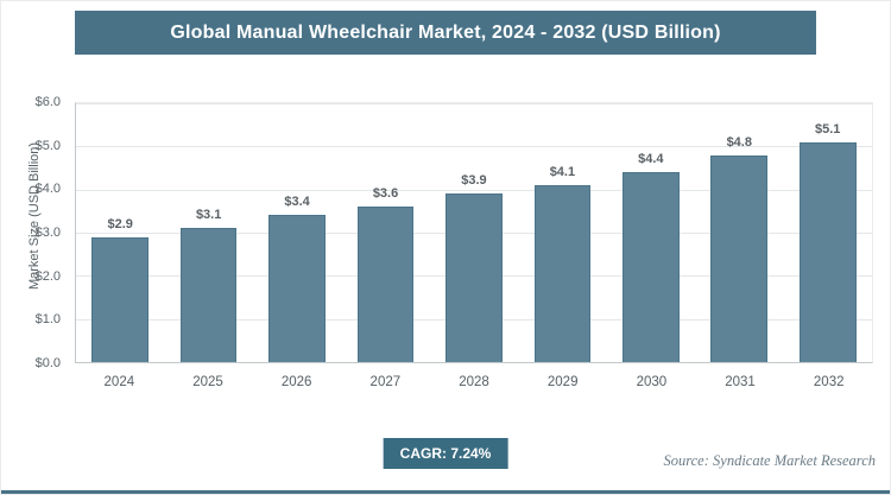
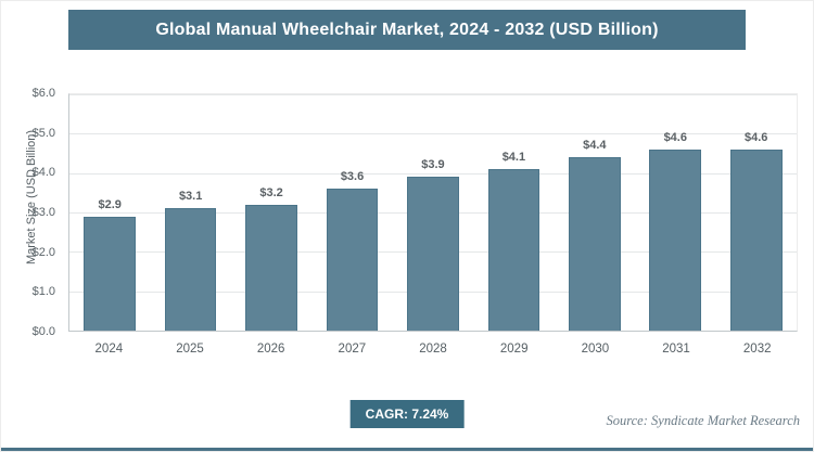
2026: $3.4 -> $3.2
2031: $4.8 -> $4.6
2032: $5.1 -> $4.6
